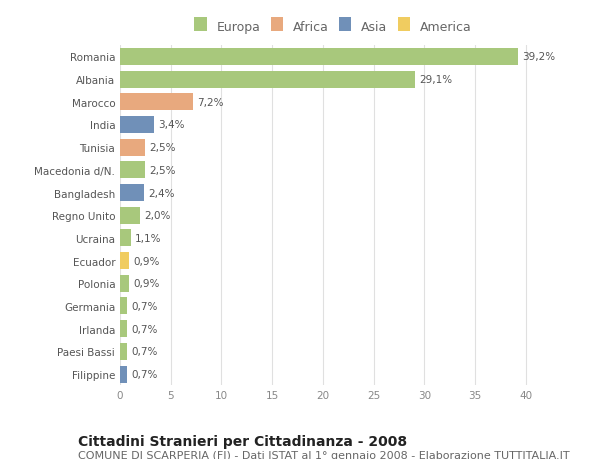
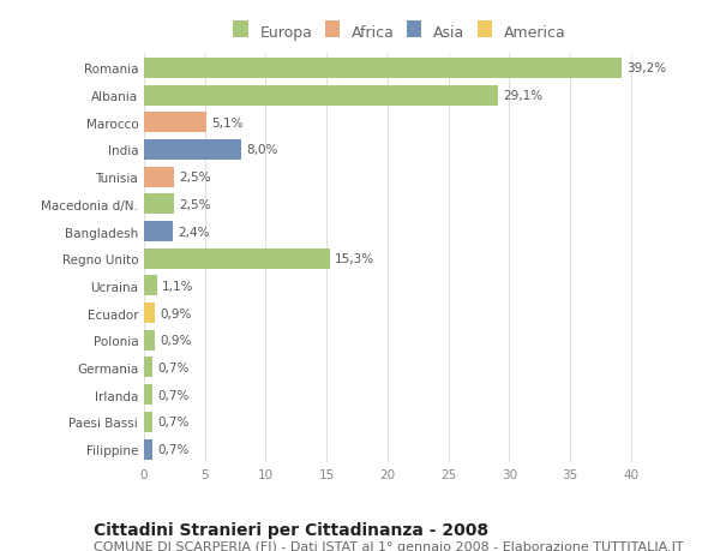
Marocco: 7,2% -> 5,1%
India: 3,4% -> 8,0%
Regno Unito: 2,0% -> 15,3%
